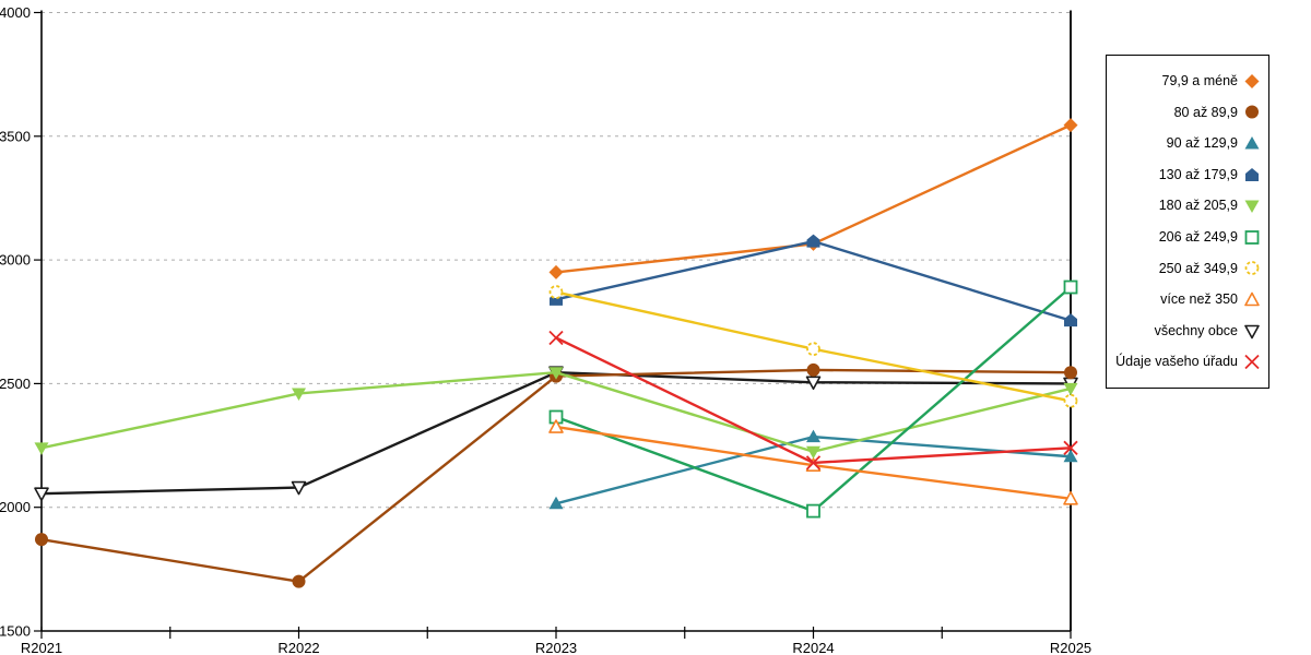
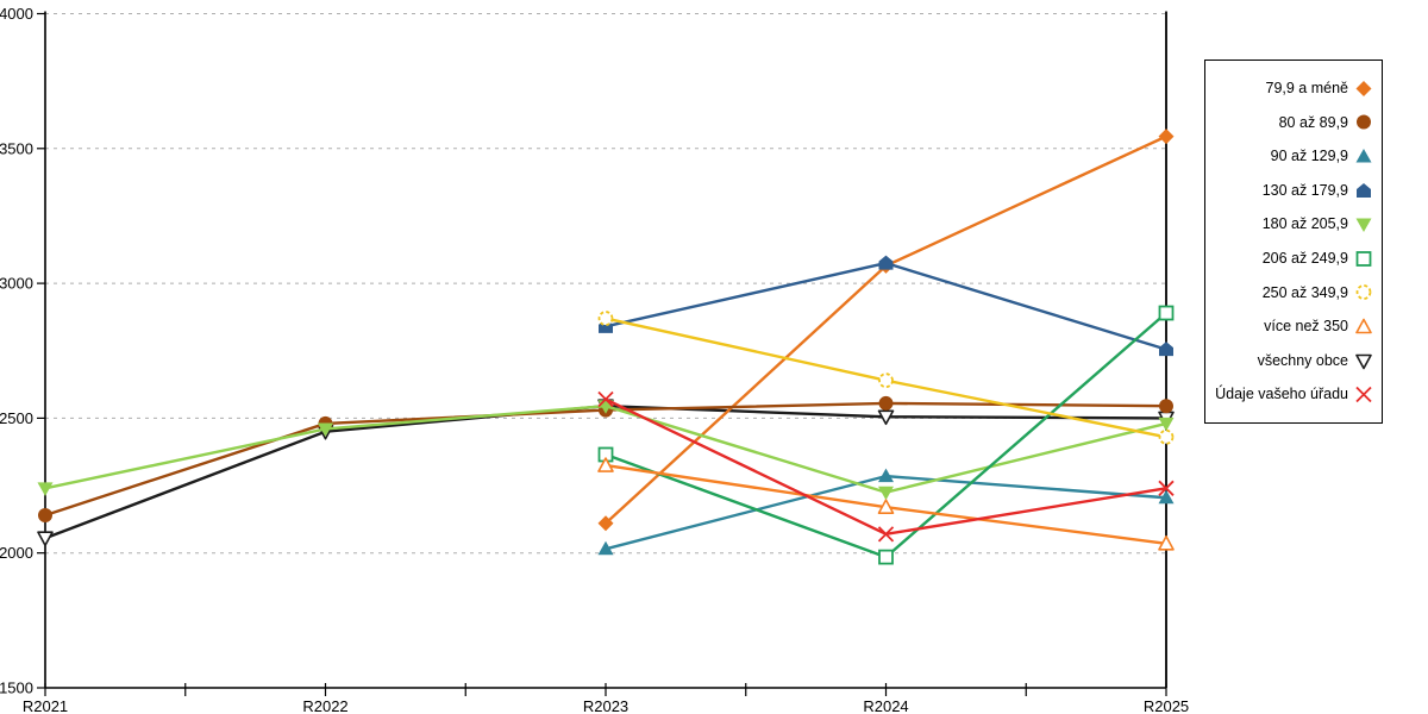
80 až 89,9/R2021: 1870 -> 2140
80 až 89,9/R2022: 1700 -> 2480
všechny obce/R2022: 2080 -> 2450
79,9 a méně/R2023: 2950 -> 2110
Údaje vašeho úřadu/R2023: 2680 -> 2570
Údaje vašeho úřadu/R2024: 2180 -> 2070
